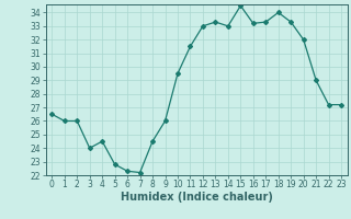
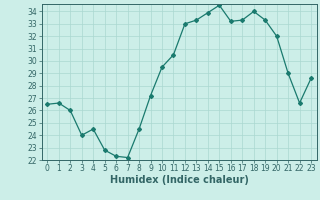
1: 26.0 -> 26.6
9: 26.0 -> 27.2
11: 31.5 -> 30.5
14: 33.0 -> 33.9
22: 27.2 -> 26.6
23: 27.2 -> 28.6
